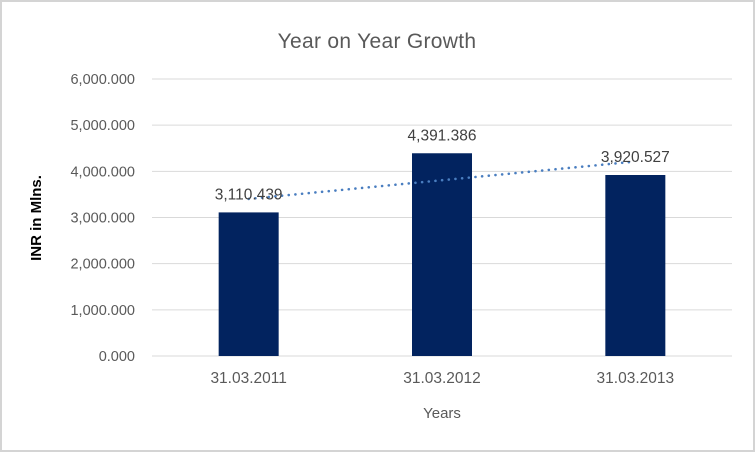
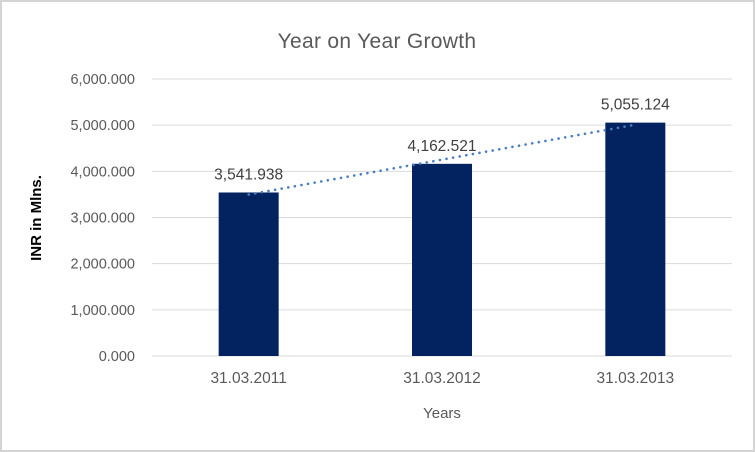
31.03.2011: 3,110.439 -> 3,541.938
31.03.2012: 4,391.386 -> 4,162.521
31.03.2013: 3,920.527 -> 5,055.124
